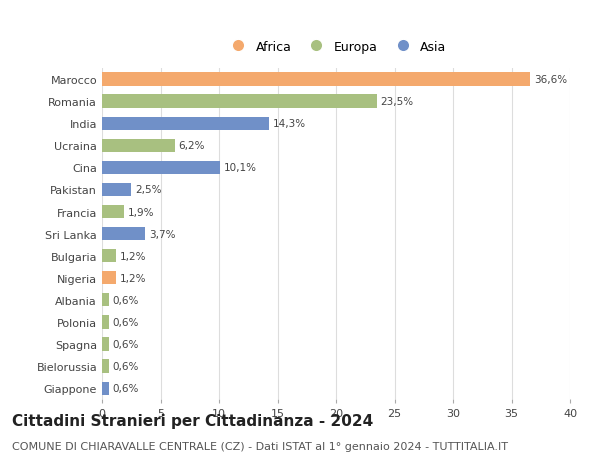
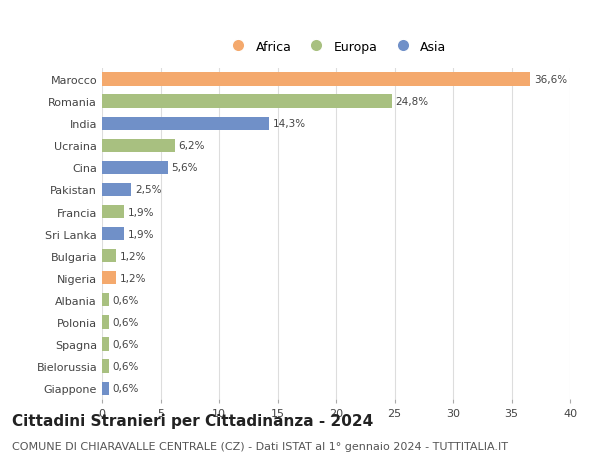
Romania: 23,5% -> 24,8%
Cina: 10,1% -> 5,6%
Sri Lanka: 3,7% -> 1,9%
